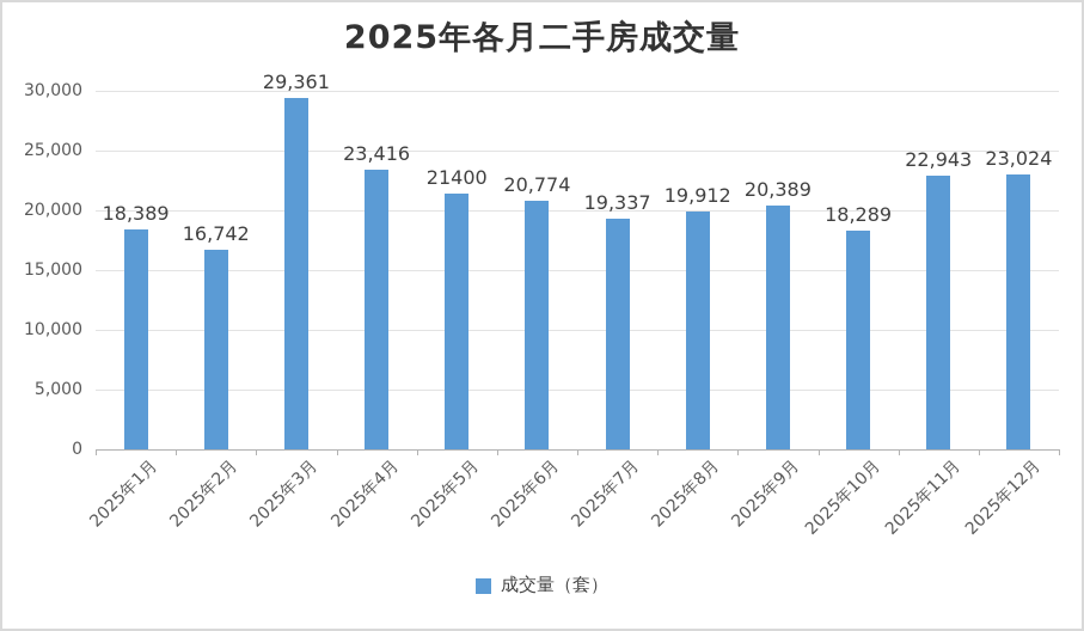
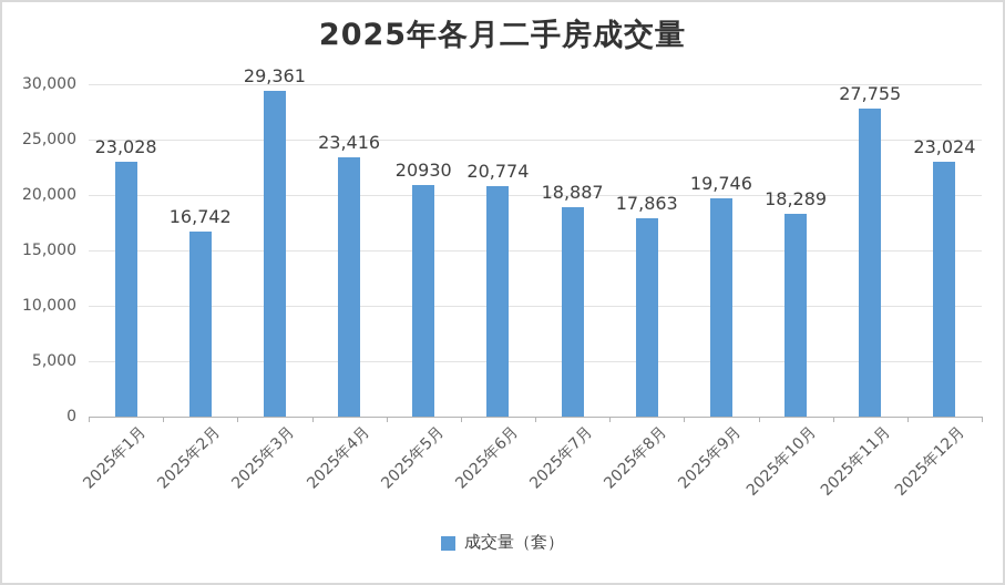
2025年1月: 18,389 -> 23,028
2025年5月: 21400 -> 20930
2025年7月: 19,337 -> 18,887
2025年8月: 19,912 -> 17,863
2025年9月: 20,389 -> 19,746
2025年11月: 22,943 -> 27,755
